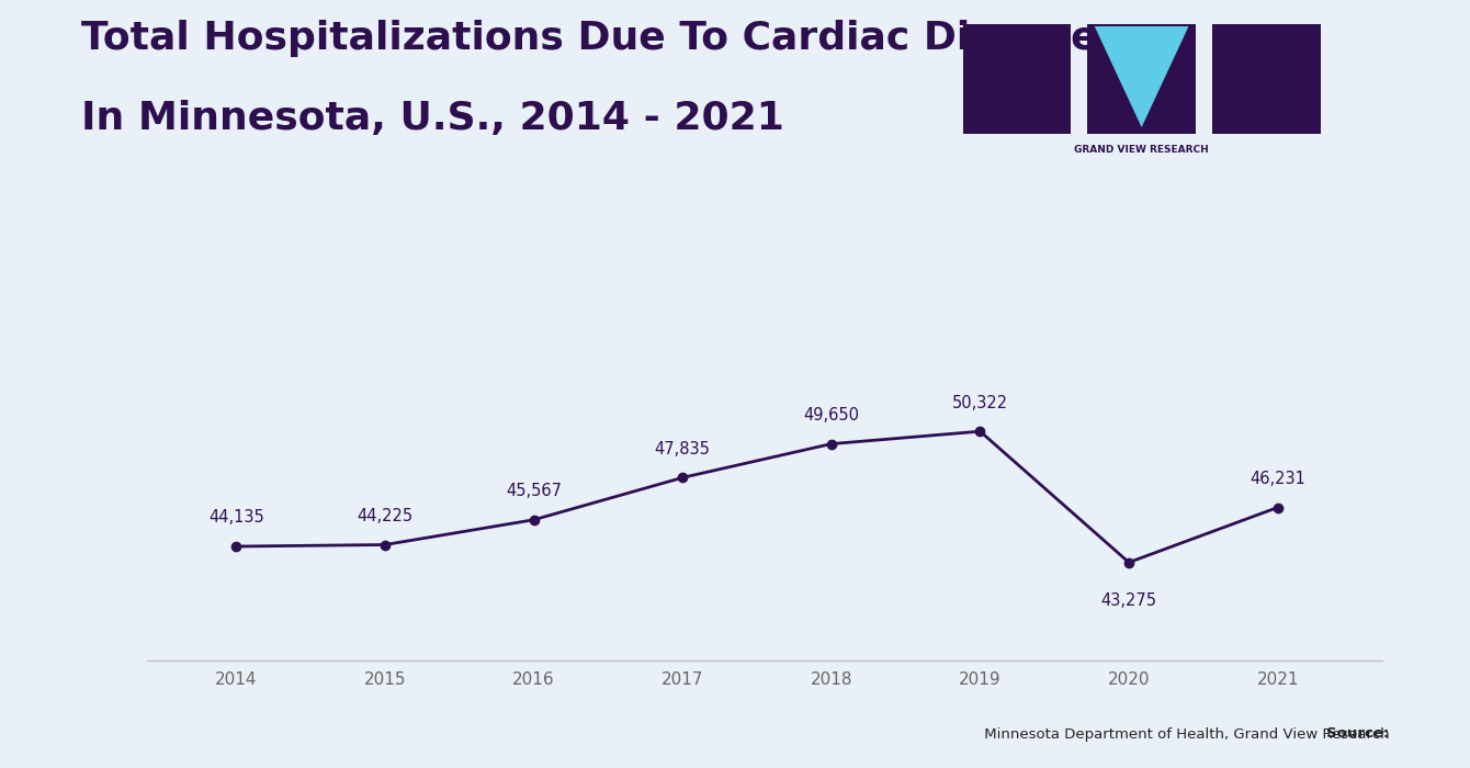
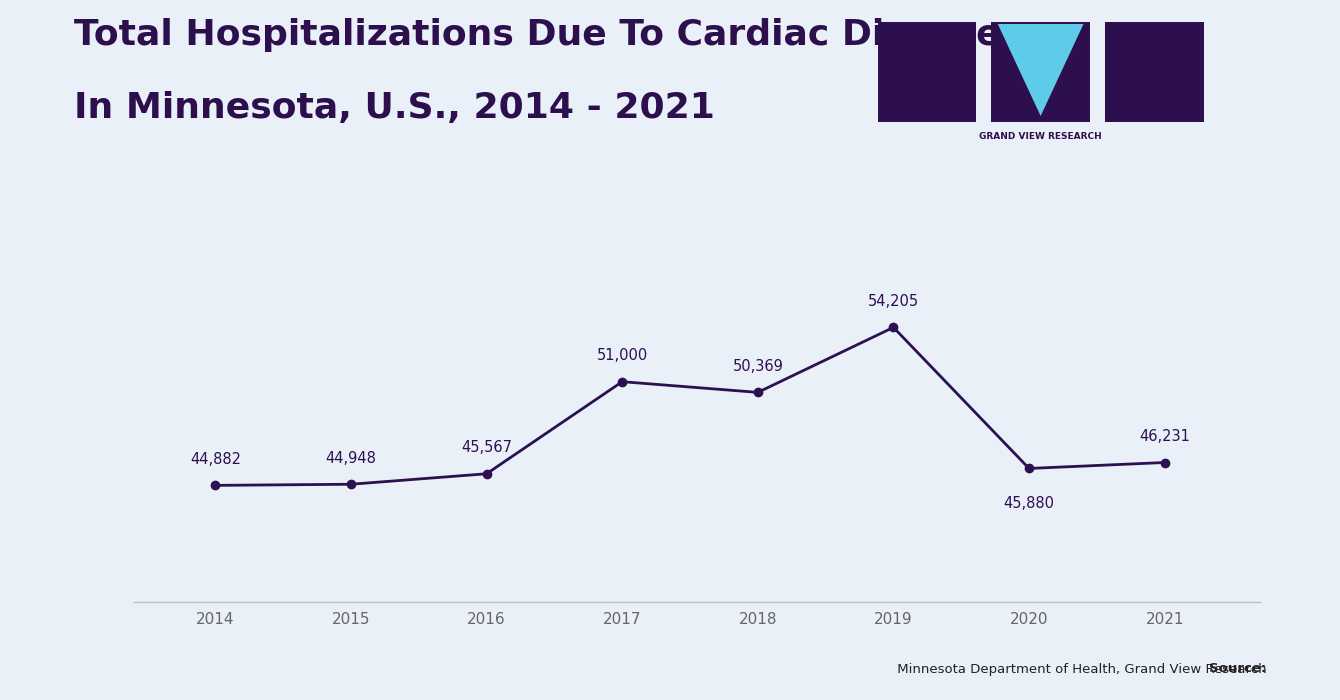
2014: 44,135 -> 44,882
2015: 44,225 -> 44,948
2017: 47,835 -> 51,000
2018: 49,650 -> 50,369
2019: 50,322 -> 54,205
2020: 43,275 -> 45,880
